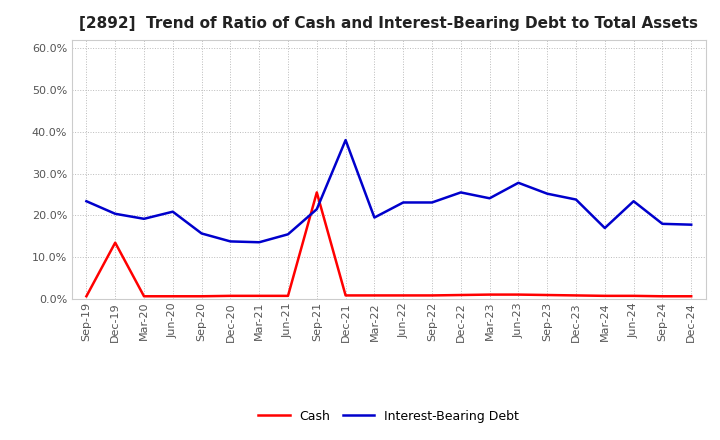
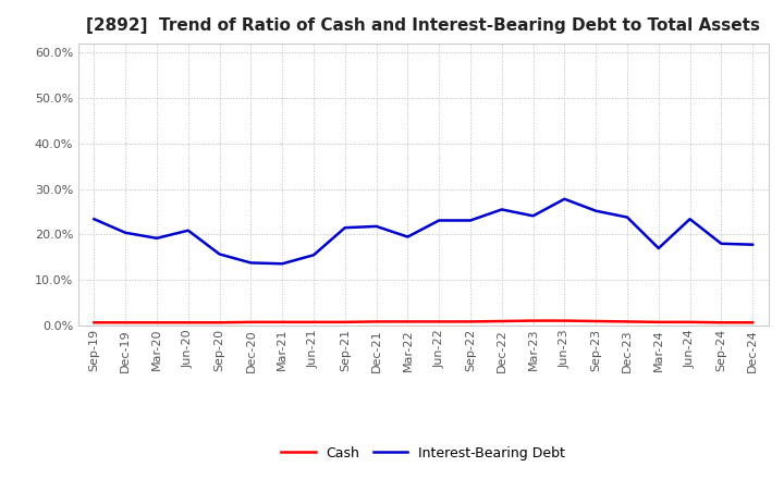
Cash/Dec-19: 13.5% -> 0.7%
Cash/Sep-21: 25.5% -> 0.8%
Interest-Bearing Debt/Dec-21: 38.0% -> 21.8%
